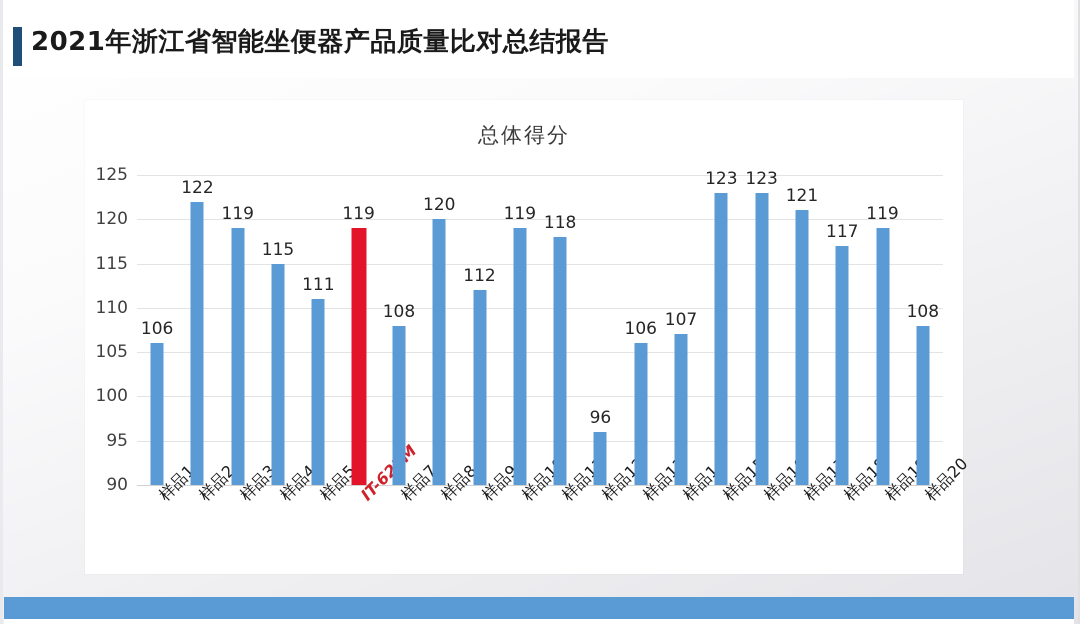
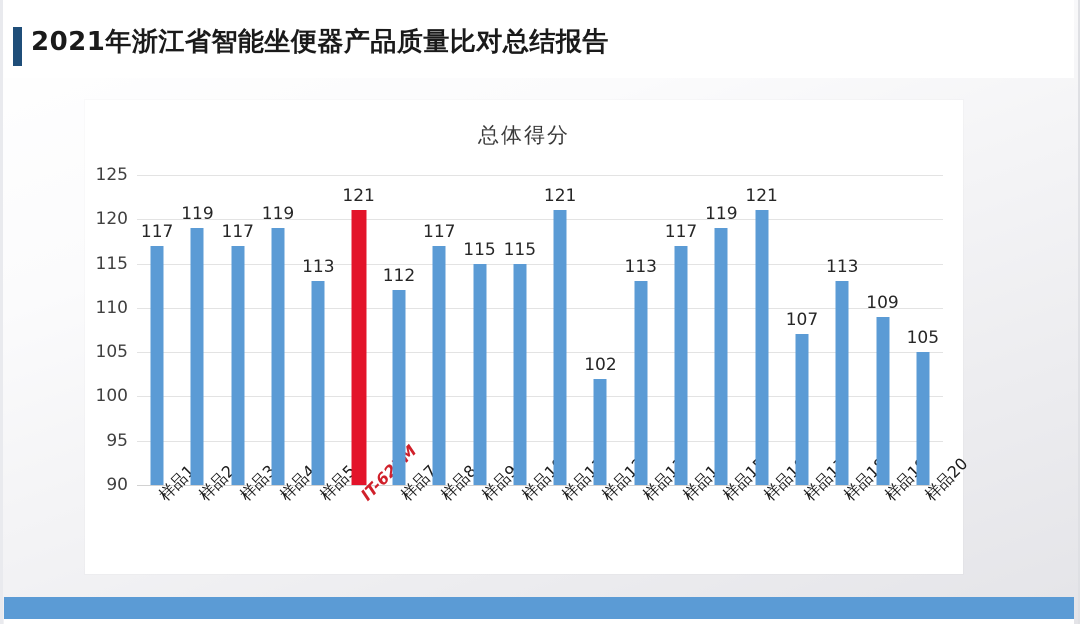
样品1: 106 -> 117
样品2: 122 -> 119
样品3: 119 -> 117
样品4: 115 -> 119
样品5: 111 -> 113
IT-627M: 119 -> 121
样品7: 108 -> 112
样品8: 120 -> 117
样品9: 112 -> 115
样品10: 119 -> 115
样品11: 118 -> 121
样品12: 96 -> 102
样品13: 106 -> 113
样品14: 107 -> 117
样品15: 123 -> 119
样品16: 123 -> 121
样品17: 121 -> 107
样品18: 117 -> 113
样品19: 119 -> 109
样品20: 108 -> 105
